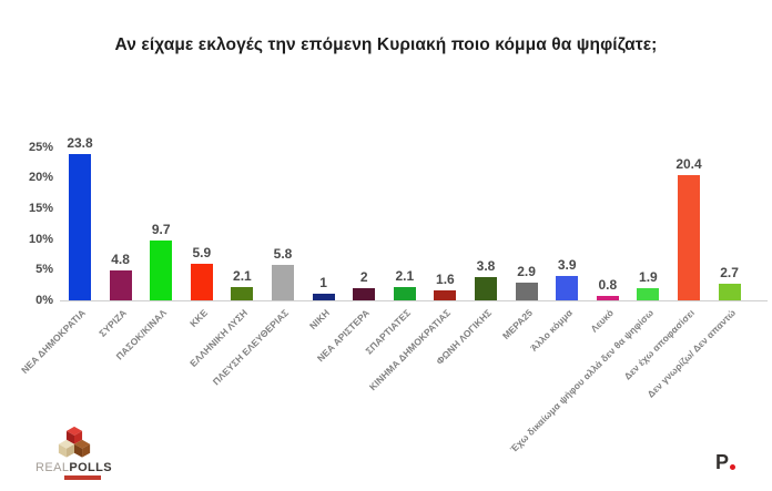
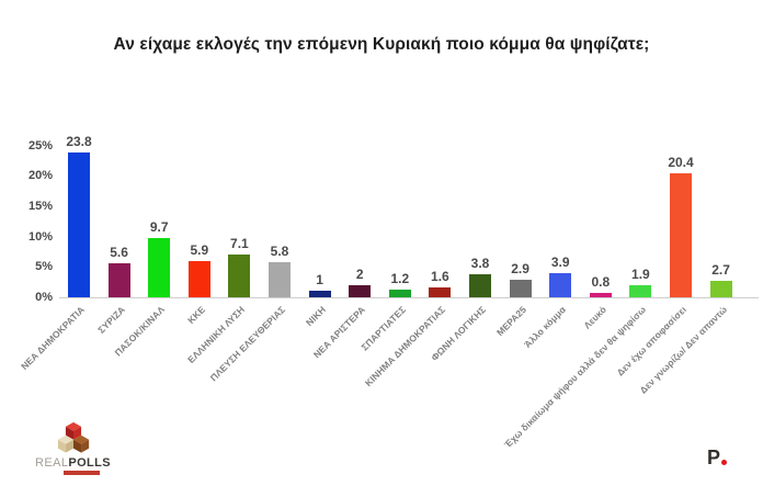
ΣΥΡΙΖΑ: 4.8 -> 5.6
ΕΛΛΗΝΙΚΗ ΛΥΣΗ: 2.1 -> 7.1
ΣΠΑΡΤΙΑΤΕΣ: 2.1 -> 1.2
